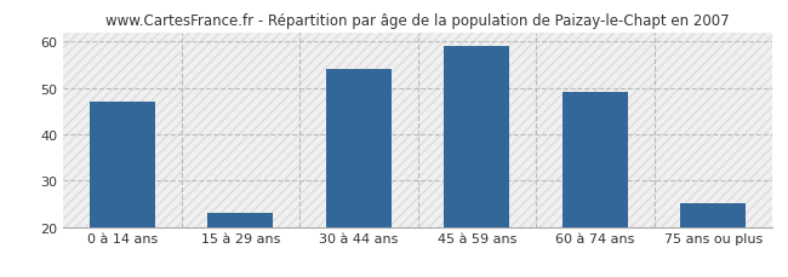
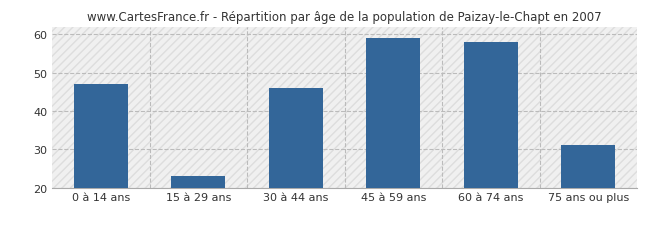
30 à 44 ans: 54 -> 46
60 à 74 ans: 49 -> 58
75 ans ou plus: 25 -> 31
